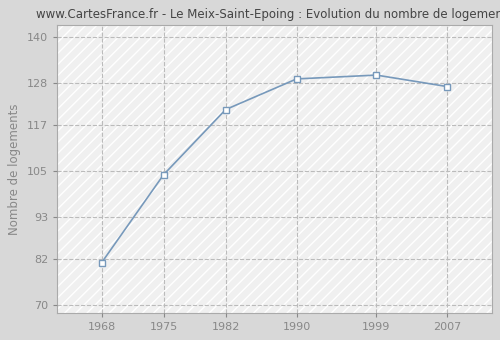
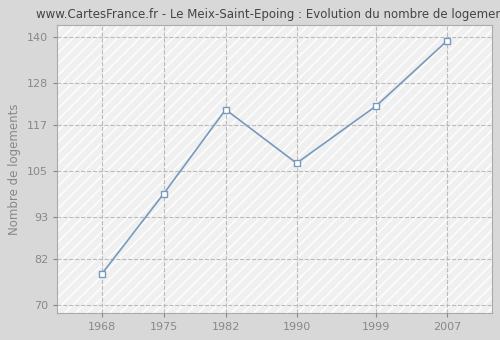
1968: 81 -> 78
1975: 104 -> 99
1990: 129 -> 107
1999: 130 -> 122
2007: 127 -> 139
